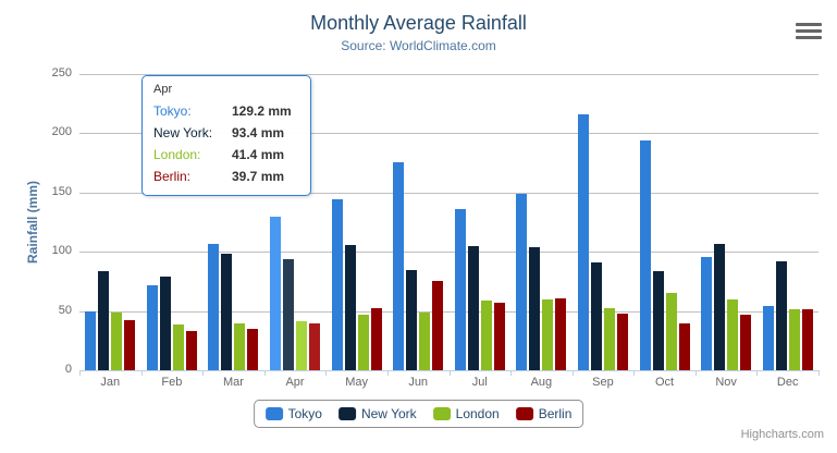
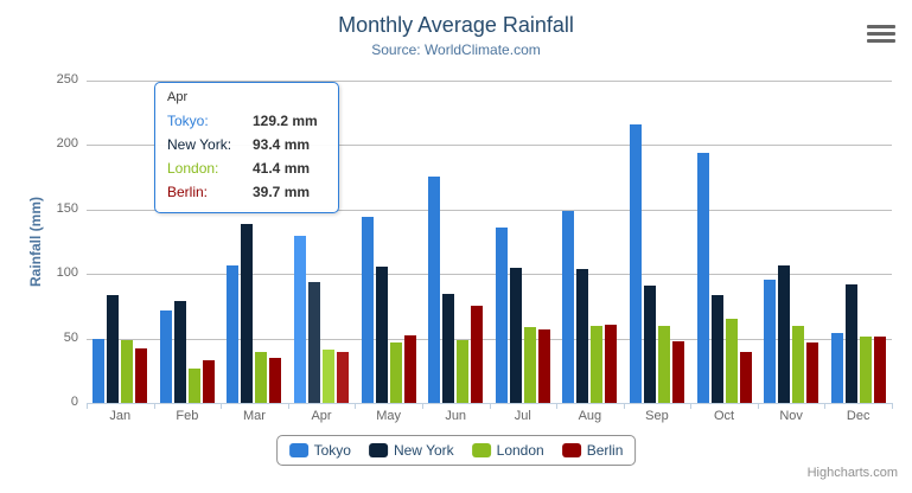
London/Feb: 39 -> 27
New York/Mar: 98 -> 139
London/Sep: 52 -> 60
